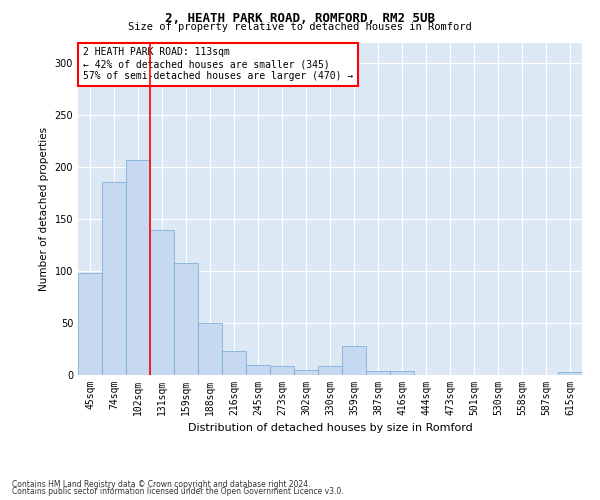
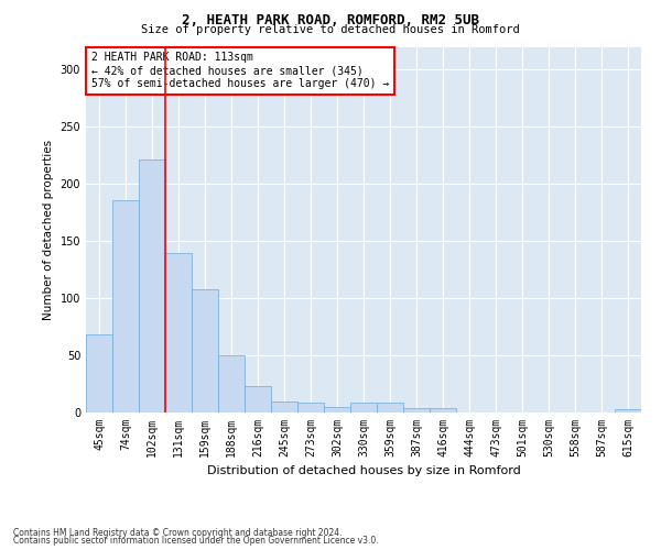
45sqm: 98 -> 68
102sqm: 207 -> 221
359sqm: 28 -> 9
